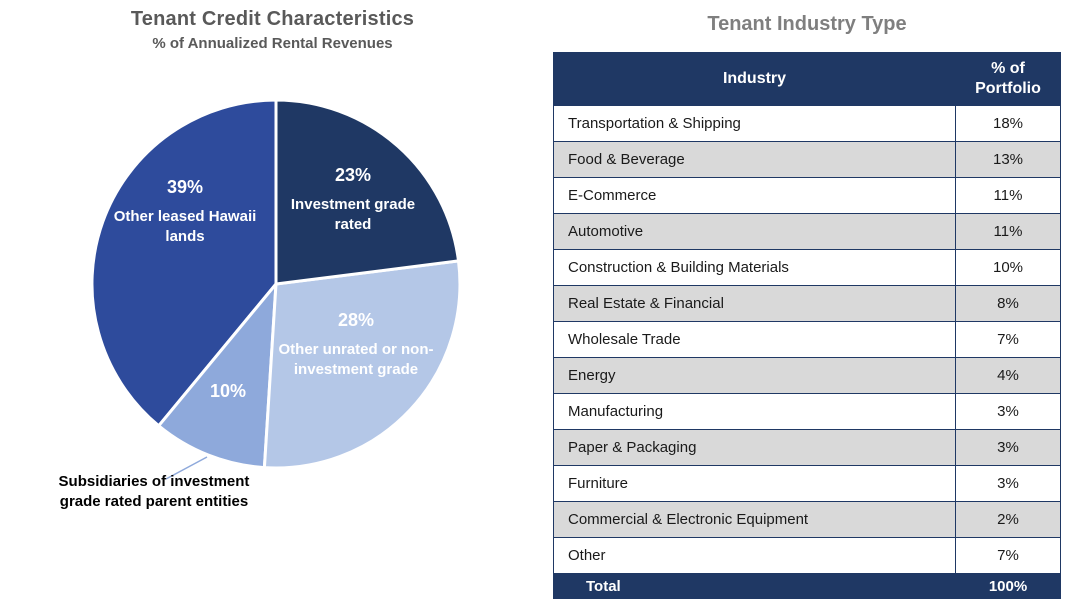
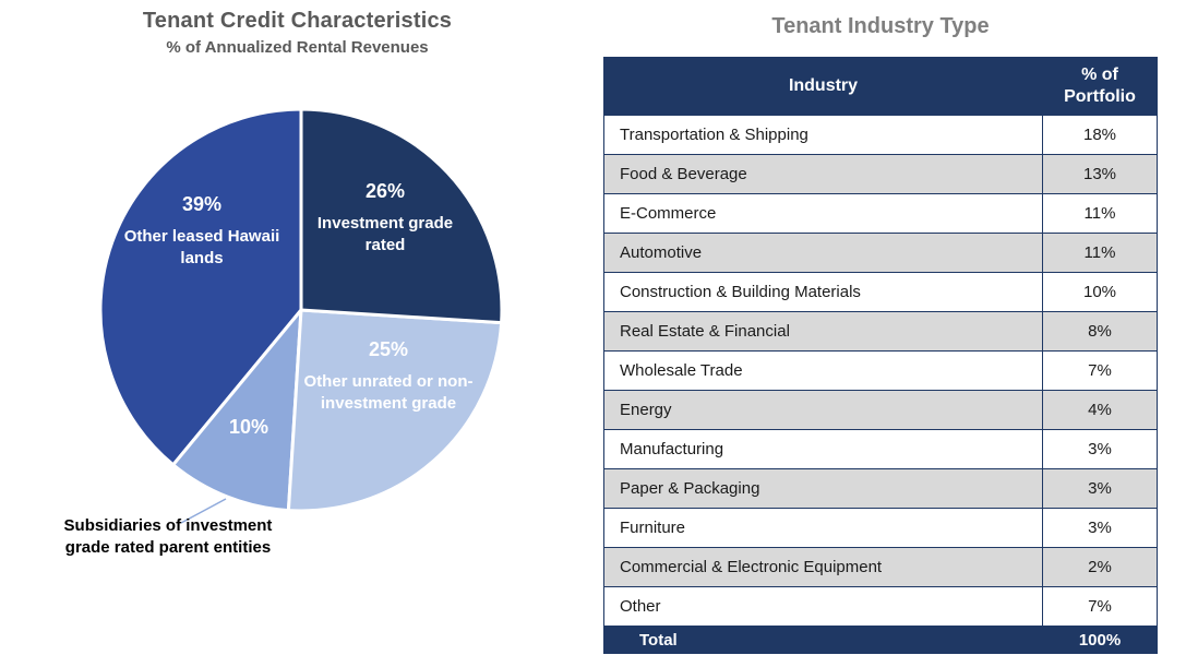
Tenant Credit Characteristics/Investment grade rated: 23% -> 26%
Tenant Credit Characteristics/Other unrated or non-investment grade: 28% -> 25%
